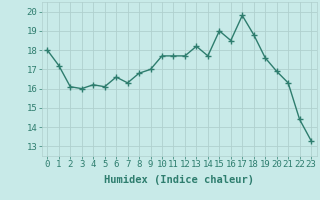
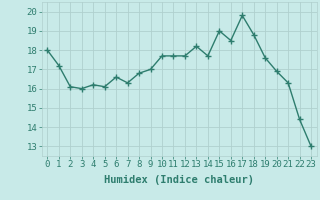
23: 13.3 -> 13.0
